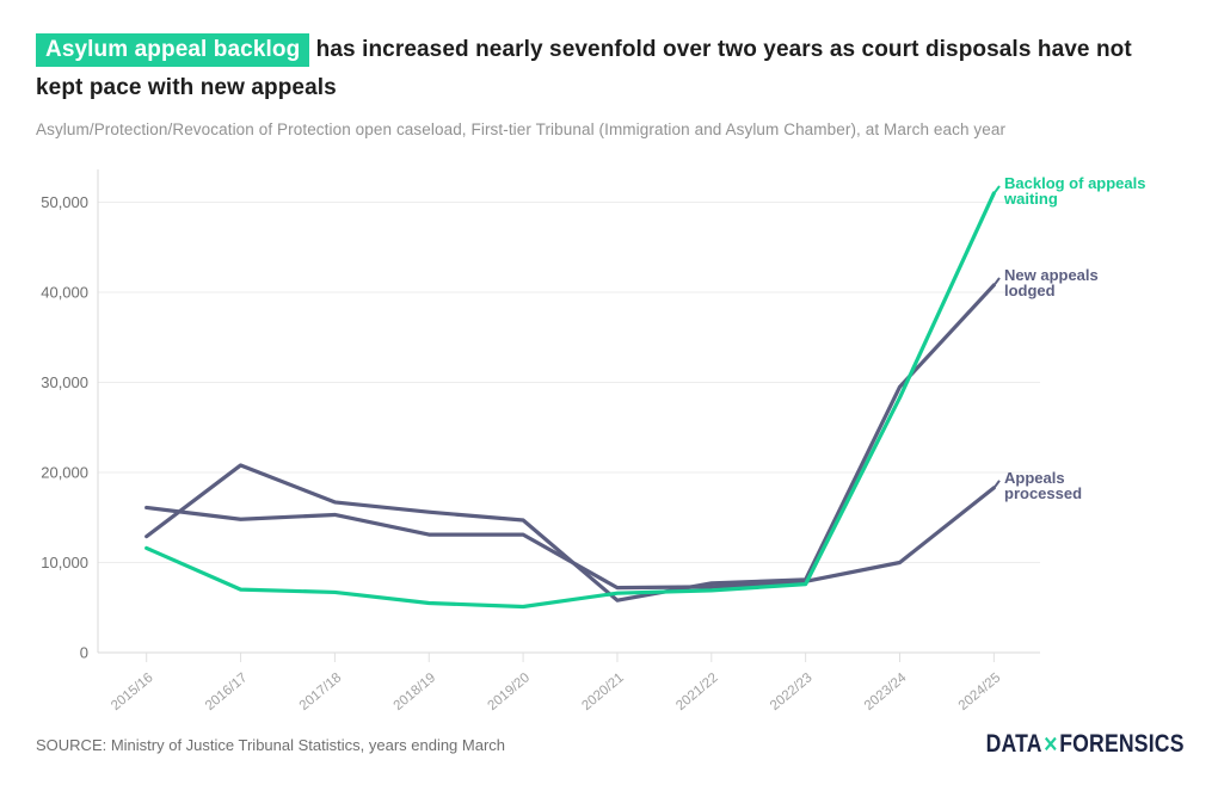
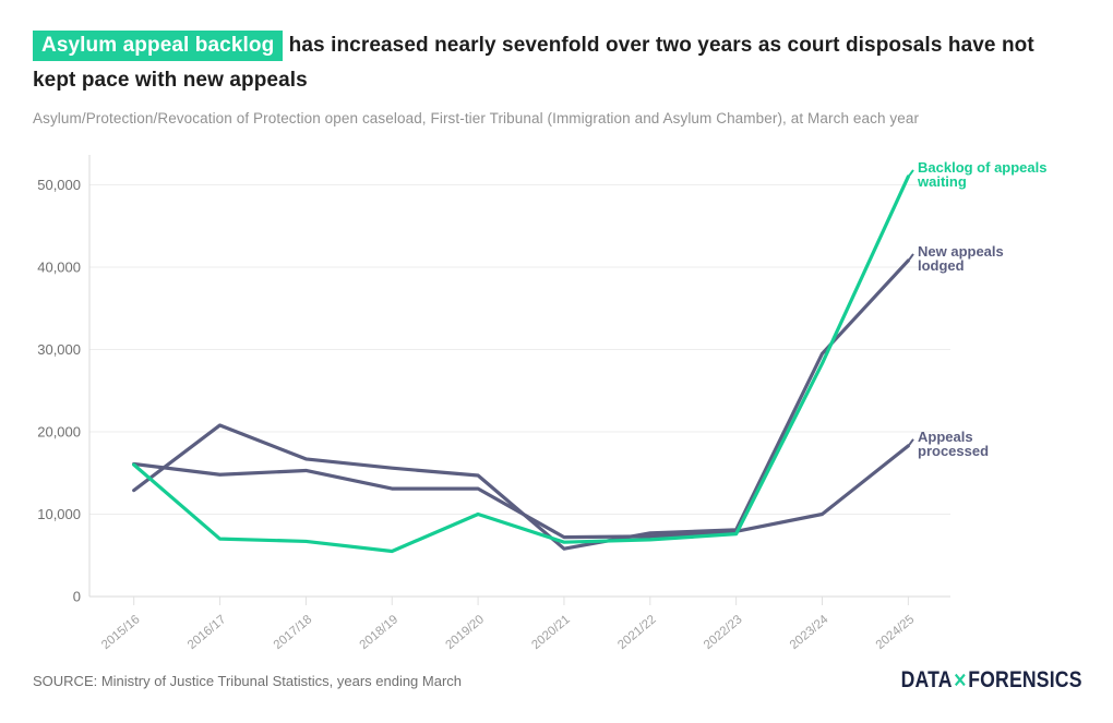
Backlog of appeals waiting/2015/16: 12000 -> 16000
Backlog of appeals waiting/2019/20: 5000 -> 10000
